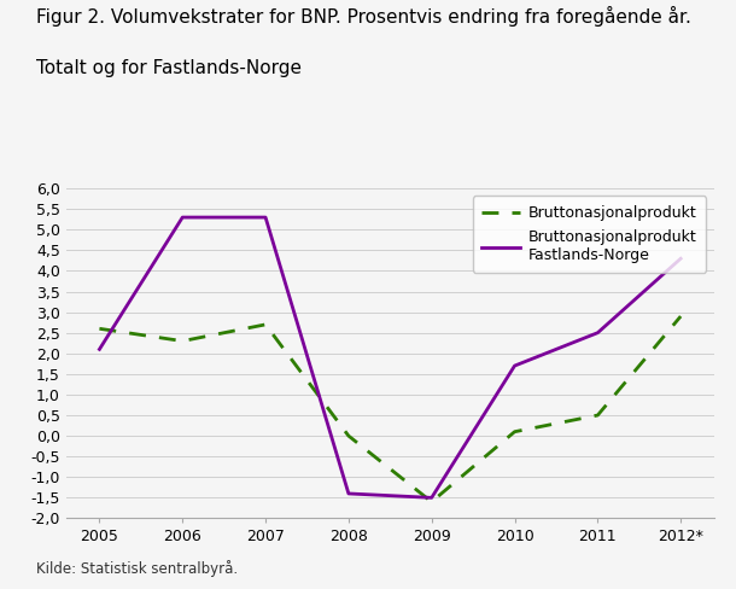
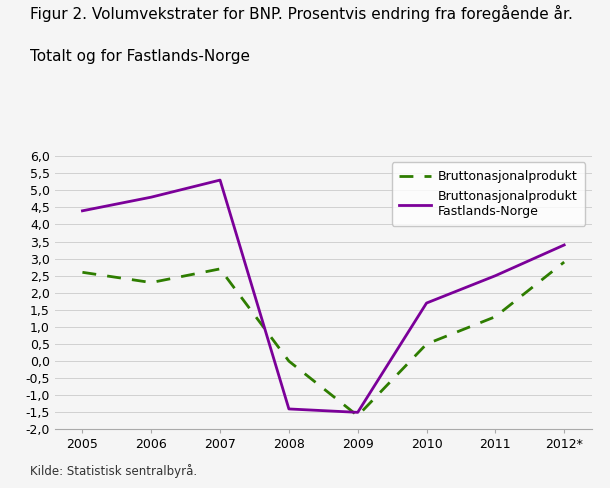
Bruttonasjonalprodukt Fastlands-Norge/2005: 2,1 -> 4,4
Bruttonasjonalprodukt Fastlands-Norge/2006: 5,3 -> 4,8
Bruttonasjonalprodukt/2010: 0,1 -> 0,5
Bruttonasjonalprodukt/2011: 0,5 -> 1,3
Bruttonasjonalprodukt Fastlands-Norge/2012*: 4,3 -> 3,4
